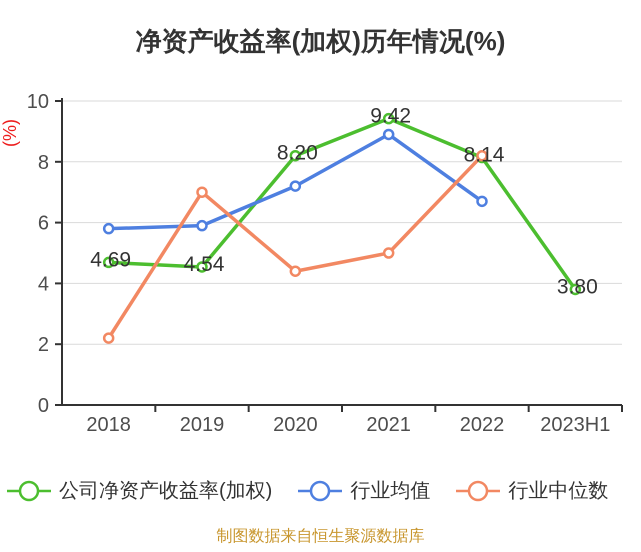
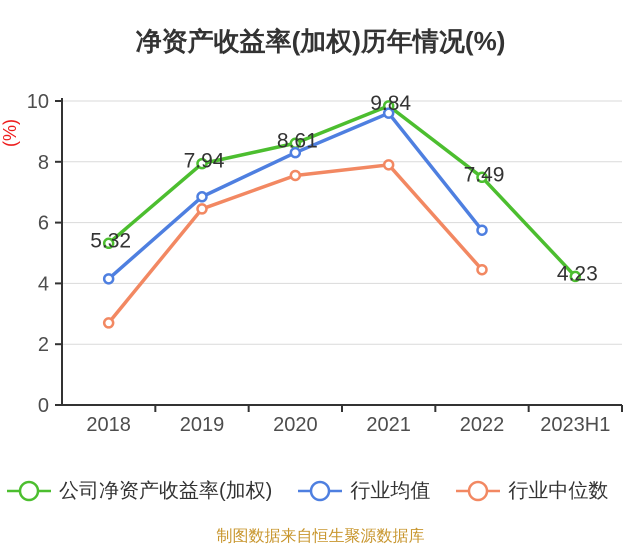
公司净资产收益率(加权)/2018: 4.69 -> 5.32
行业均值/2018: 5.8 -> 4.2
行业中位数/2018: 2.2 -> 2.7
公司净资产收益率(加权)/2019: 4.54 -> 7.94
行业均值/2019: 5.9 -> 6.8
行业中位数/2019: 7.0 -> 6.5
公司净资产收益率(加权)/2020: 8.20 -> 8.61
行业均值/2020: 7.2 -> 8.3
行业中位数/2020: 4.4 -> 7.5
公司净资产收益率(加权)/2021: 9.42 -> 9.84
行业均值/2021: 8.9 -> 9.6
行业中位数/2021: 5.0 -> 7.9
公司净资产收益率(加权)/2022: 8.14 -> 7.49
行业均值/2022: 6.7 -> 5.8
行业中位数/2022: 8.2 -> 4.5
公司净资产收益率(加权)/2023H1: 3.80 -> 4.23
